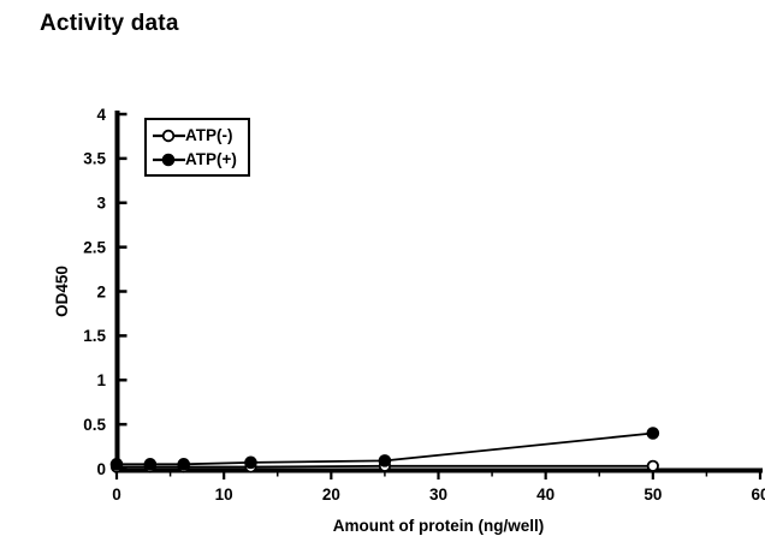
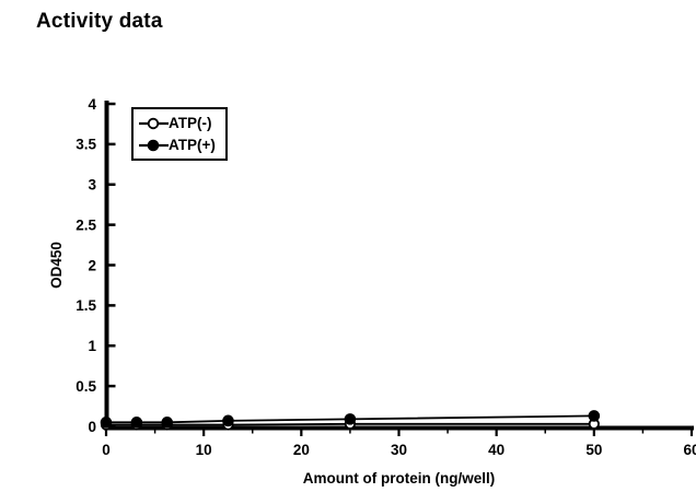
ATP(+)/50: 0.4 -> 0.1
